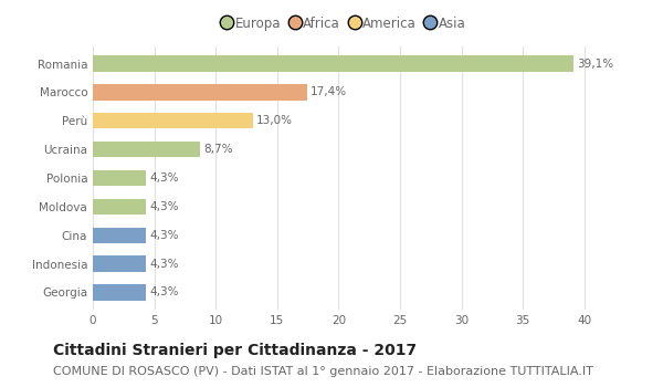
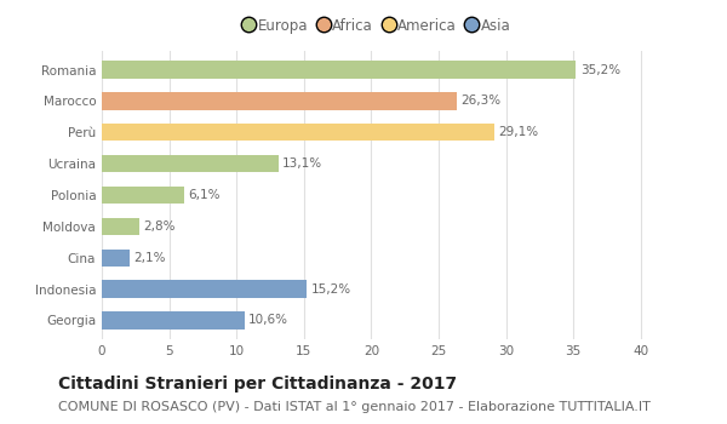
Romania: 39,1% -> 35,2%
Marocco: 17,4% -> 26,3%
Perù: 13,0% -> 29,1%
Ucraina: 8,7% -> 13,1%
Polonia: 4,3% -> 6,1%
Moldova: 4,3% -> 2,8%
Cina: 4,3% -> 2,1%
Indonesia: 4,3% -> 15,2%
Georgia: 4,3% -> 10,6%
